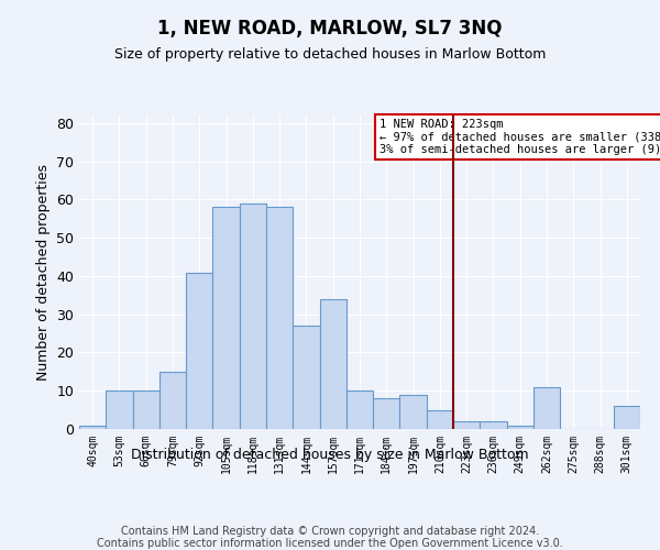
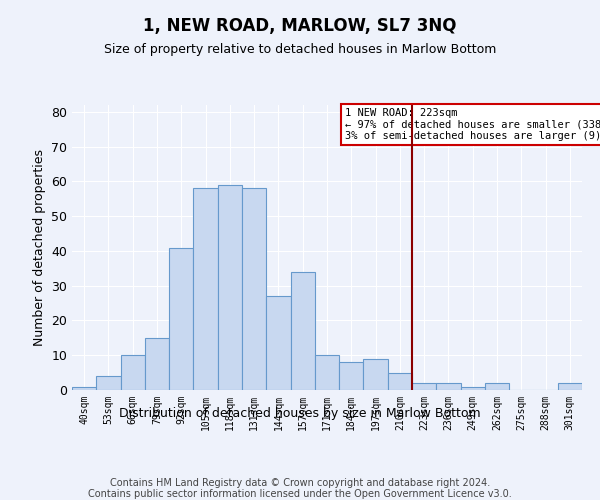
53sqm: 10 -> 4
262sqm: 11 -> 2
301sqm: 6 -> 2
